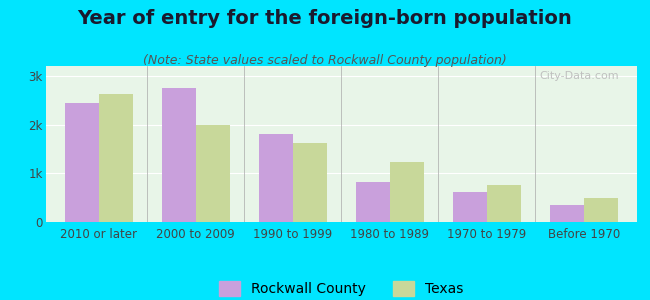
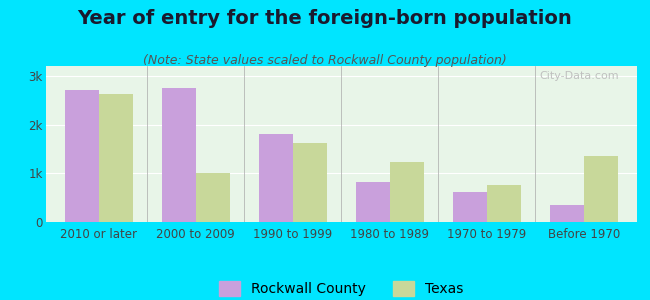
Rockwall County/2010 or later: 2.45k -> 2.70k
Texas/2000 to 2009: 1.98k -> 1.00k
Texas/Before 1970: 0.49k -> 1.35k
